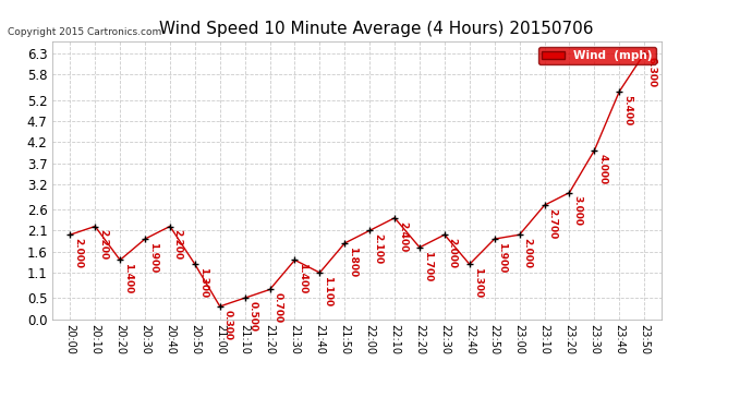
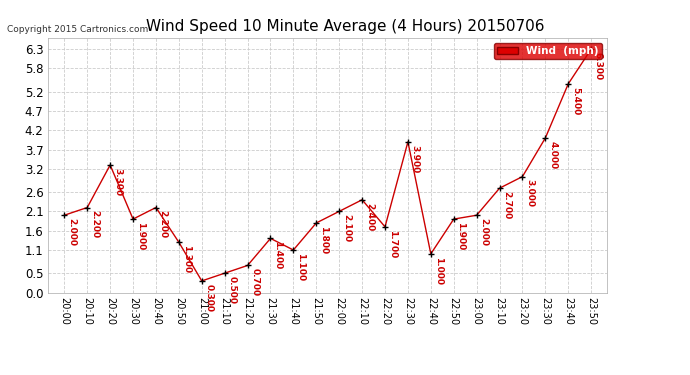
20:20: 1.400 -> 3.300
22:30: 2.000 -> 3.900
22:40: 1.300 -> 1.000
